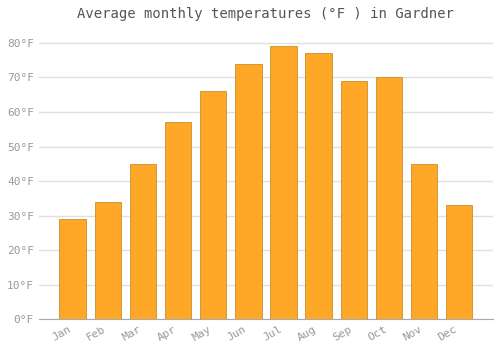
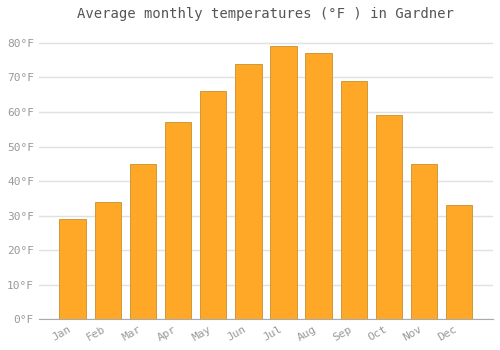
Oct: 70°F -> 59°F
